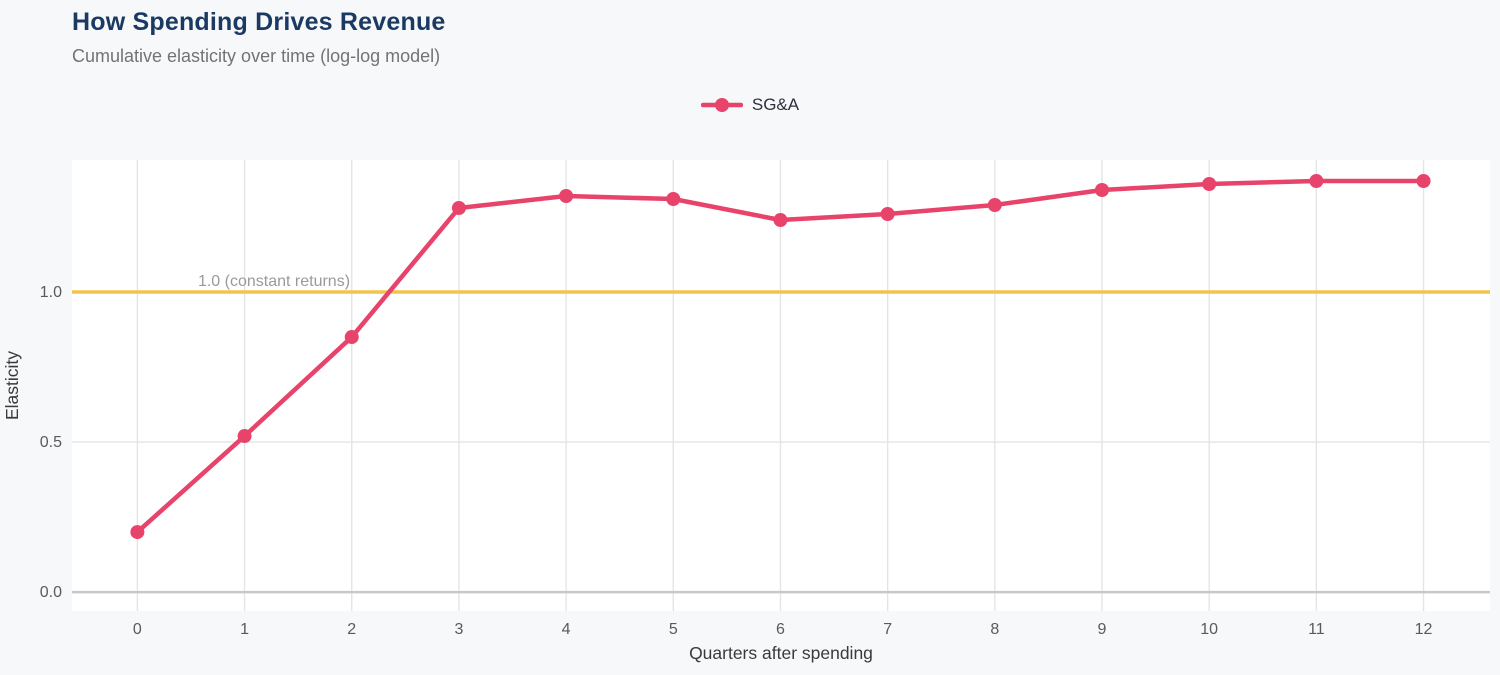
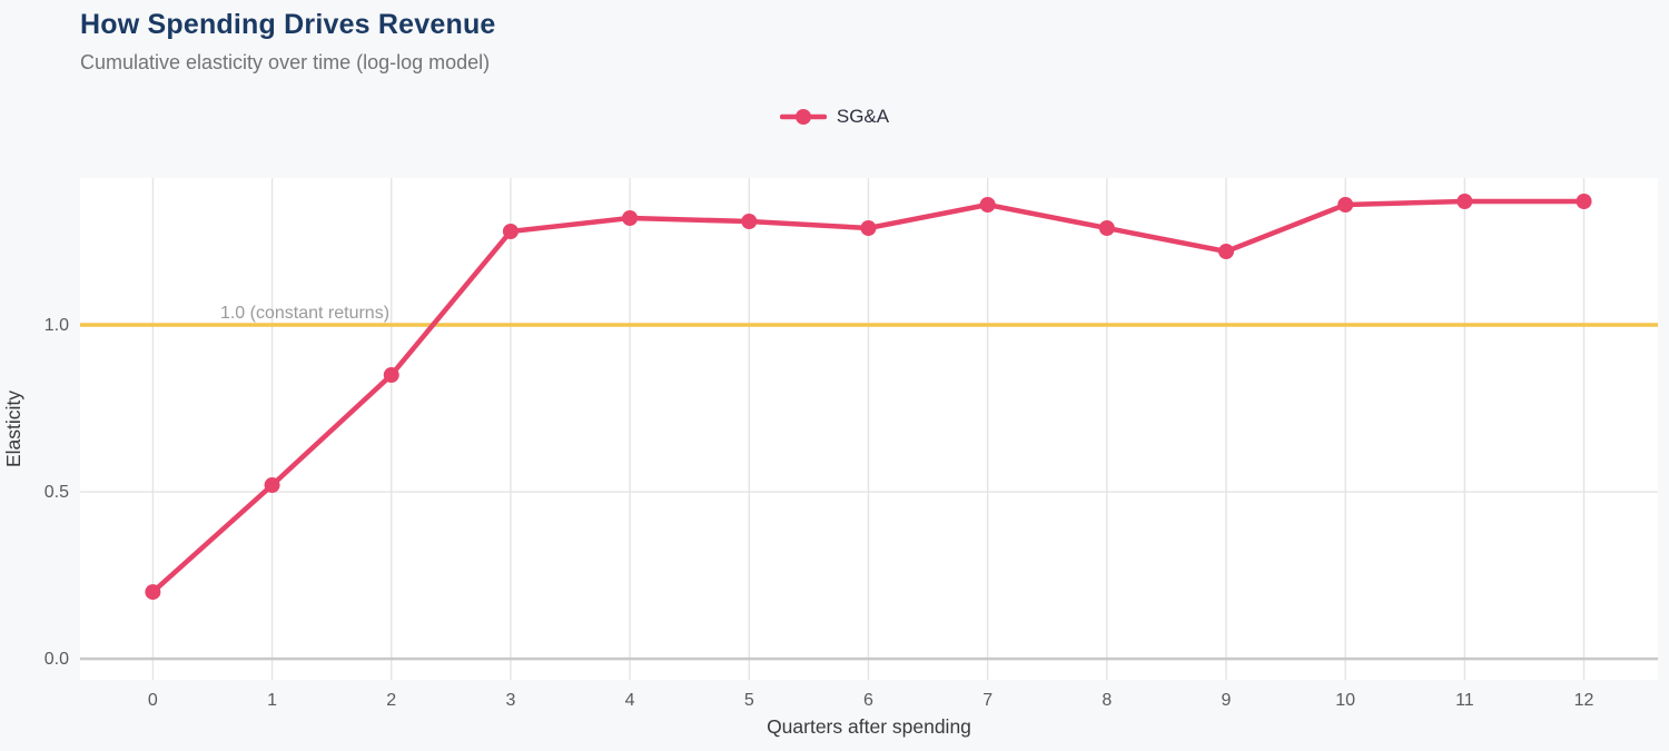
6: 1.24 -> 1.29
7: 1.26 -> 1.36
9: 1.34 -> 1.22
